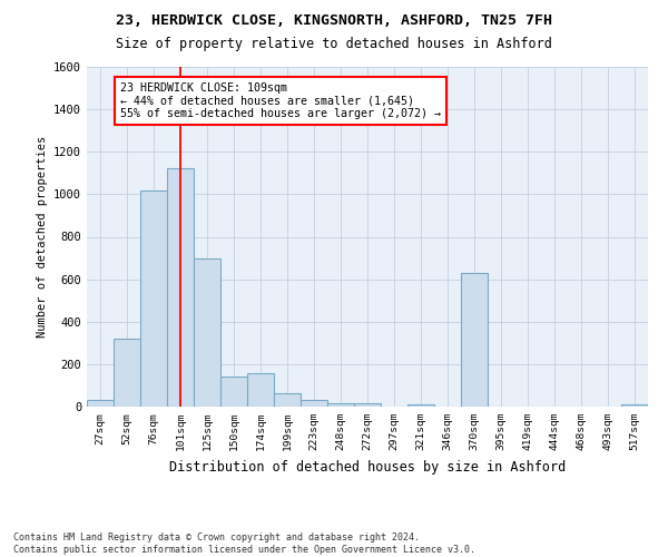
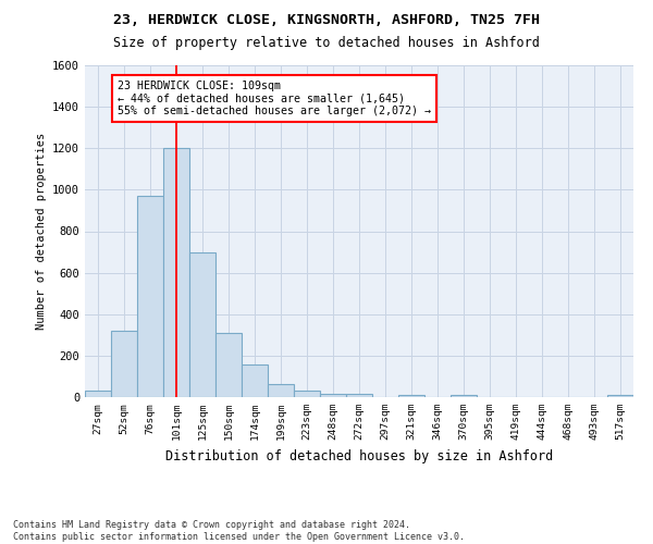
76sqm: 1020 -> 970
101sqm: 1120 -> 1200
150sqm: 140 -> 310
370sqm: 630 -> 10
